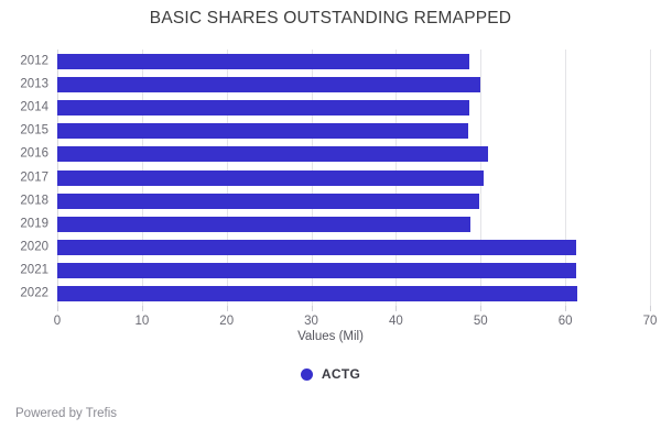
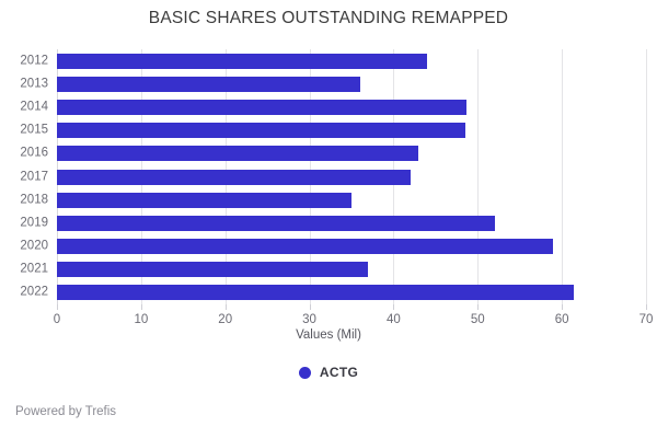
2012: 49 -> 44
2013: 50 -> 36
2016: 51 -> 43
2017: 50 -> 42
2018: 50 -> 35
2019: 49 -> 52
2020: 61 -> 59
2021: 61 -> 37
